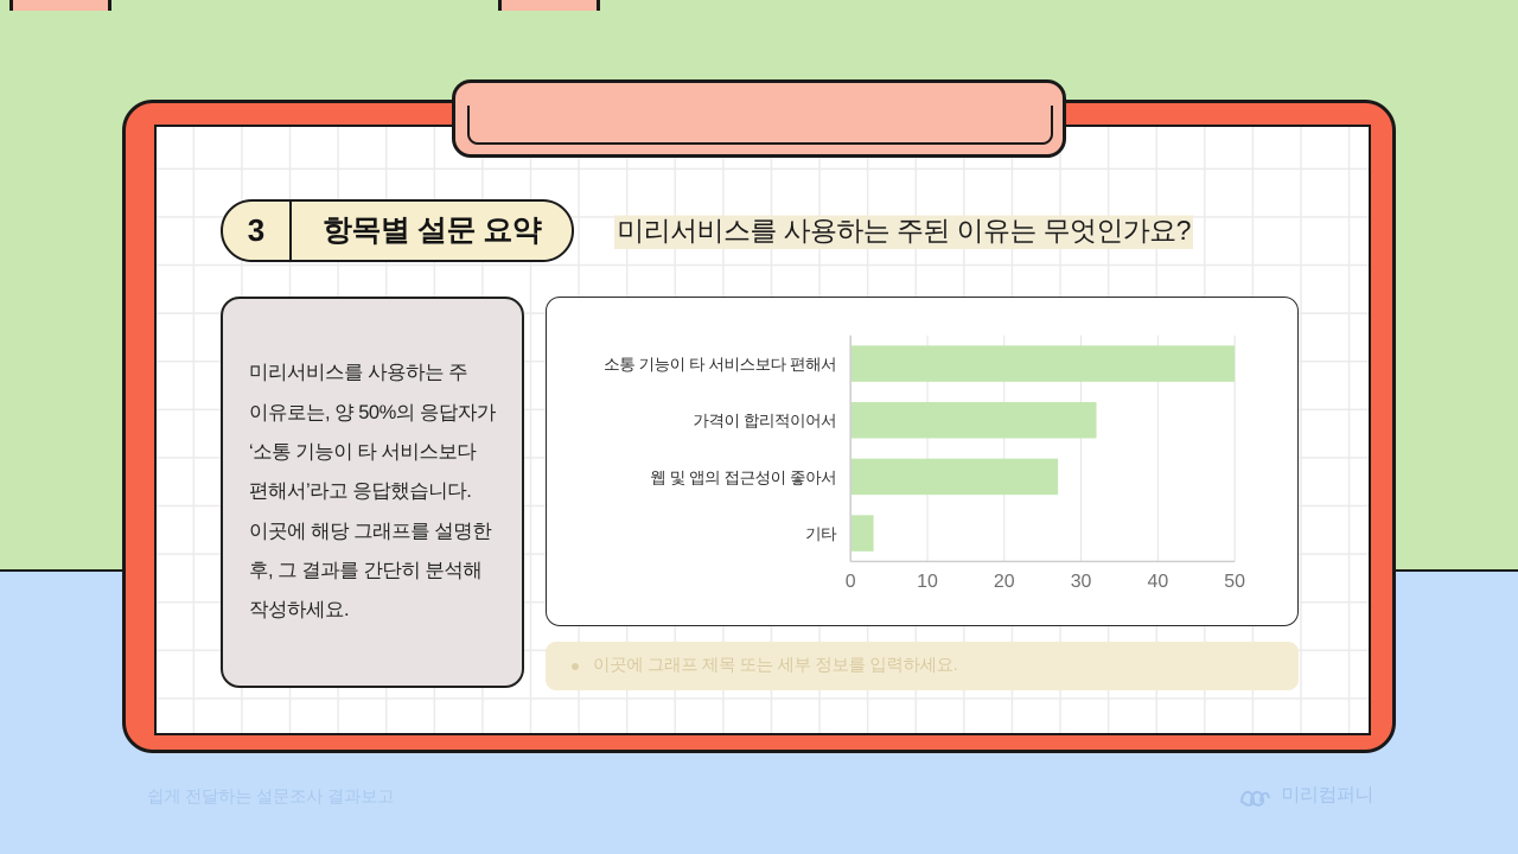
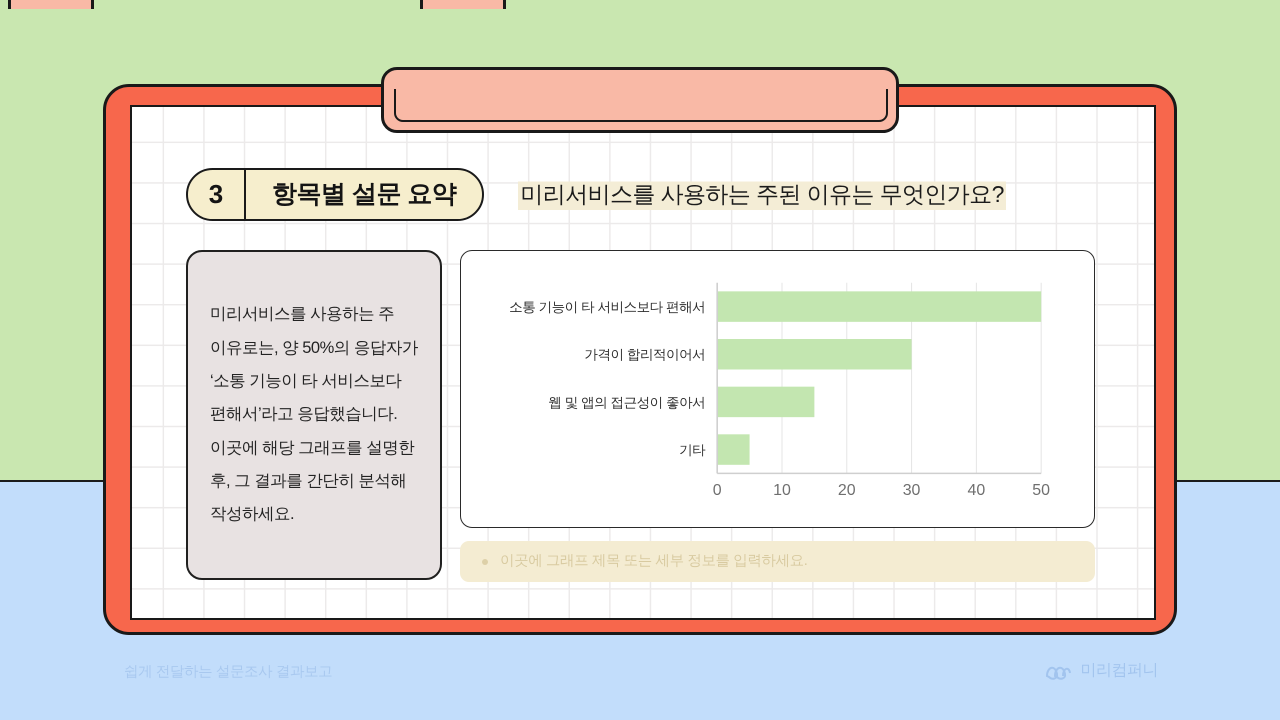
가격이 합리적이어서: 32 -> 30
웹 및 앱의 접근성이 좋아서: 27 -> 15
기타: 3 -> 5
